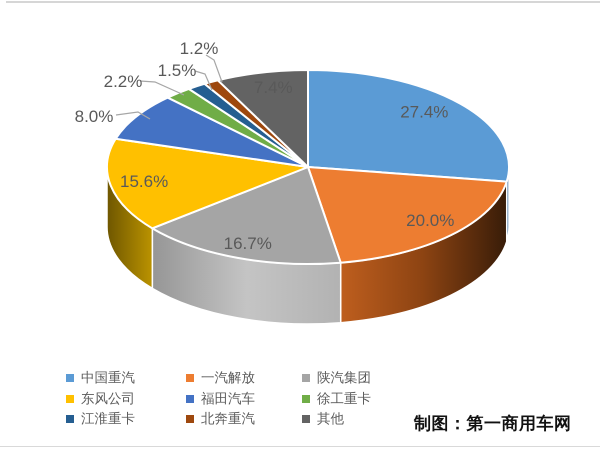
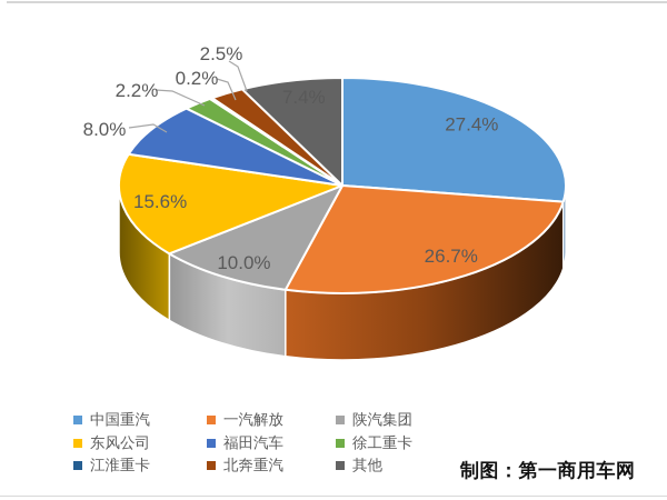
一汽解放: 20.0% -> 26.7%
陕汽集团: 16.7% -> 10.0%
江淮重卡: 1.5% -> 0.2%
北奔重汽: 1.2% -> 2.5%
